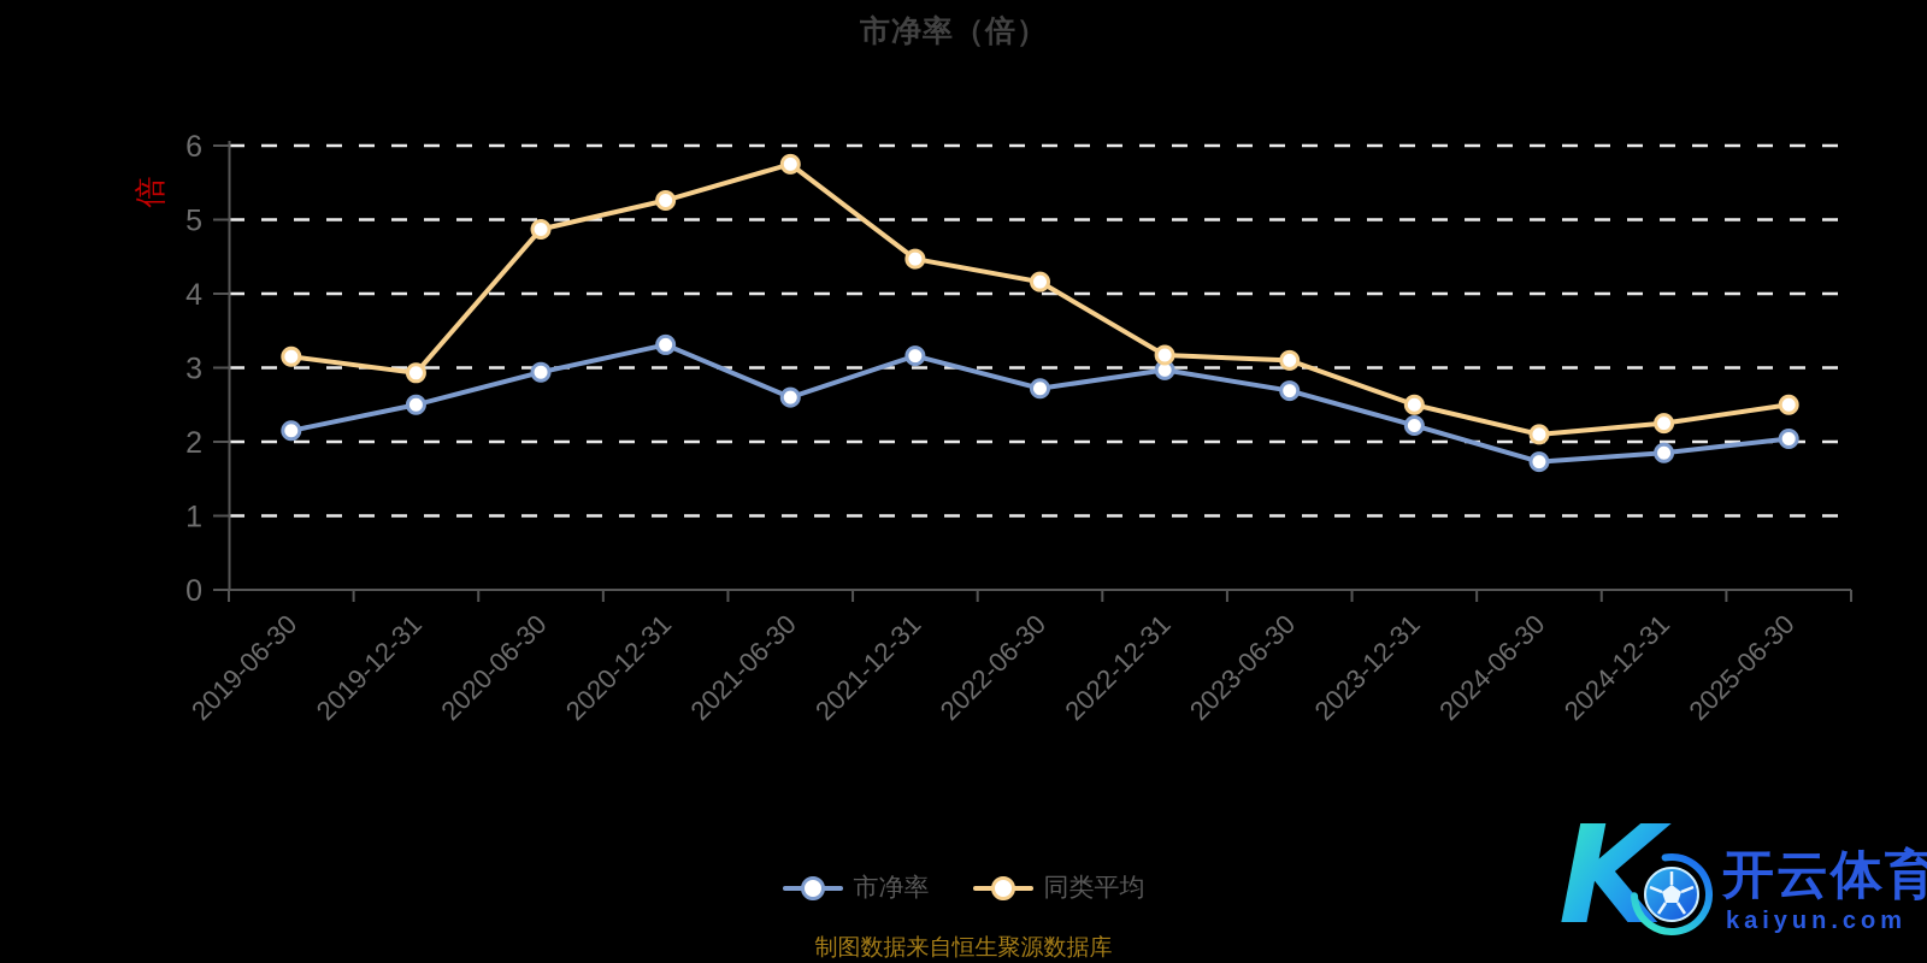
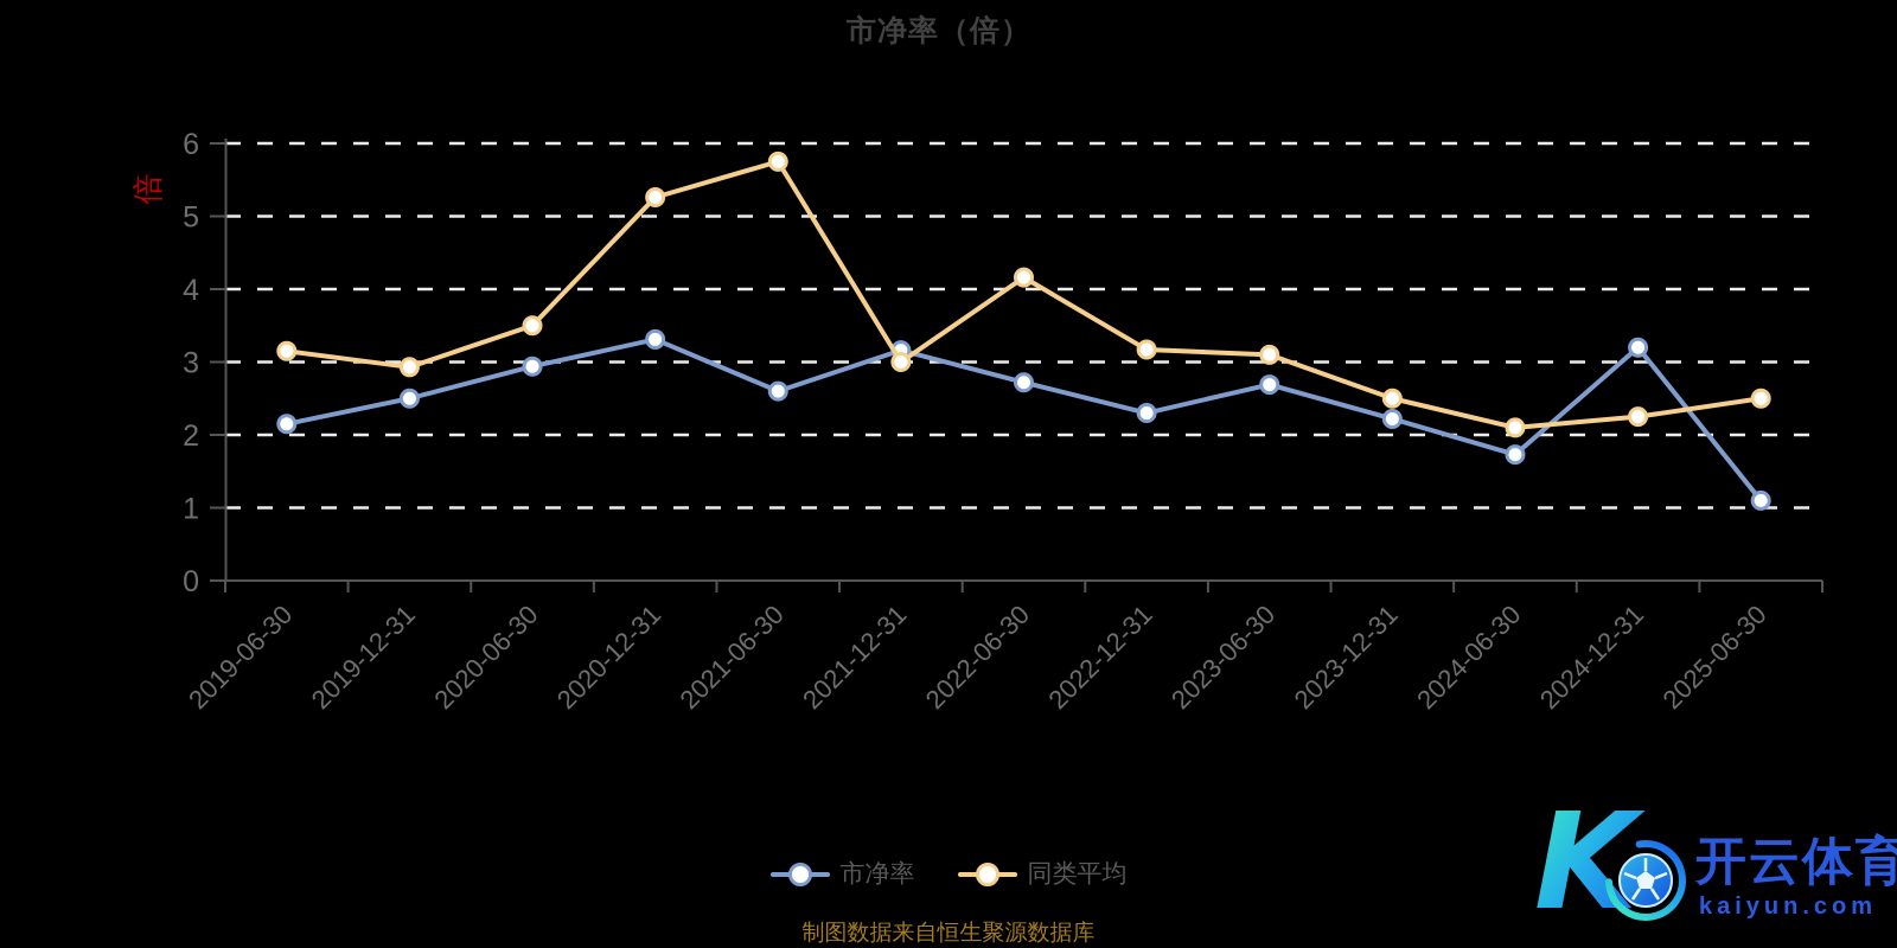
同类平均/2020-06-30: 4.9 -> 3.5
同类平均/2021-12-31: 4.5 -> 3.0
市净率/2022-12-31: 3.0 -> 2.3
市净率/2024-12-31: 1.9 -> 3.2
市净率/2025-06-30: 2.0 -> 1.1
